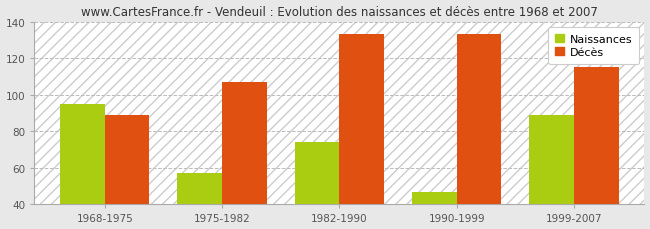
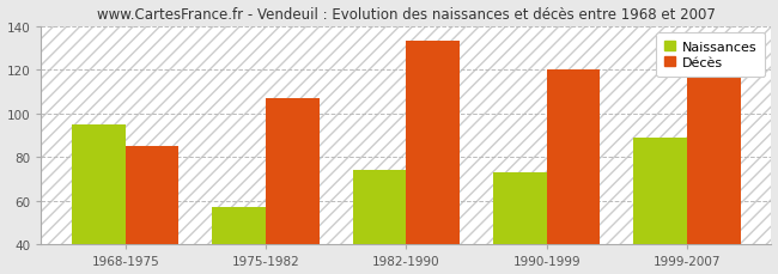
Décès/1968-1975: 89 -> 85
Naissances/1990-1999: 47 -> 73
Décès/1990-1999: 133 -> 120
Décès/1999-2007: 115 -> 118
